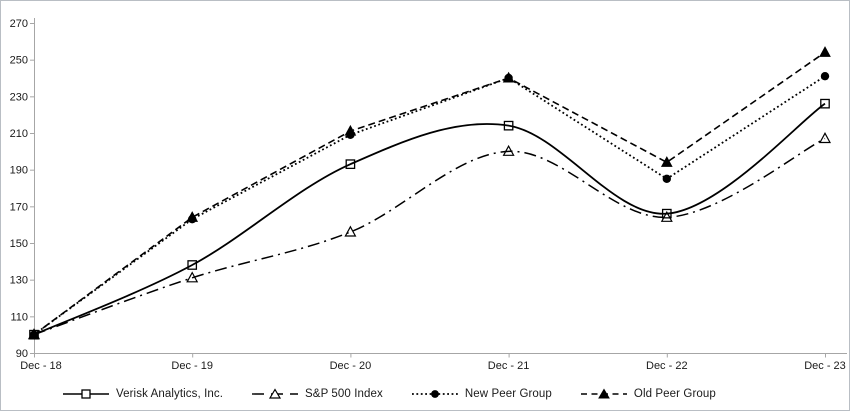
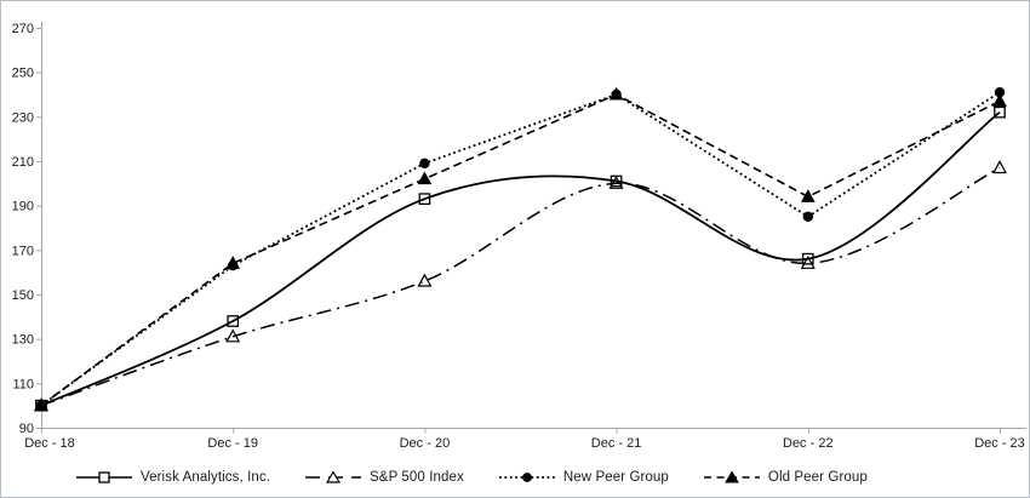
Old Peer Group/Dec - 20: 211 -> 202
Verisk Analytics, Inc./Dec - 21: 214 -> 201
Verisk Analytics, Inc./Dec - 23: 226 -> 232
Old Peer Group/Dec - 23: 254 -> 237
